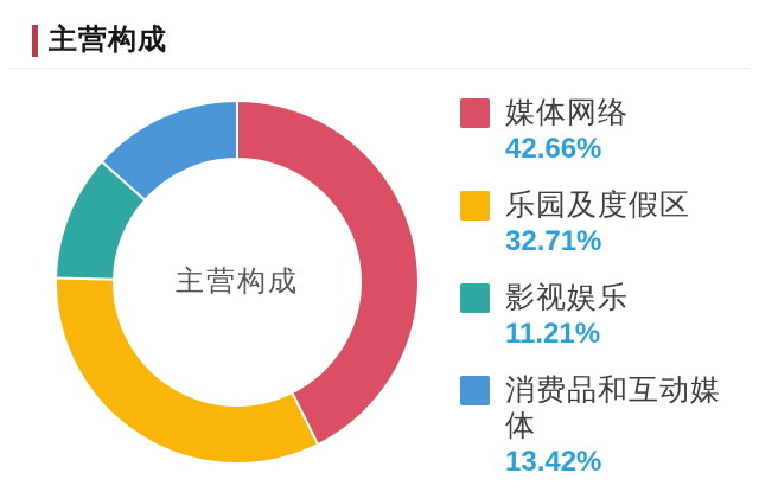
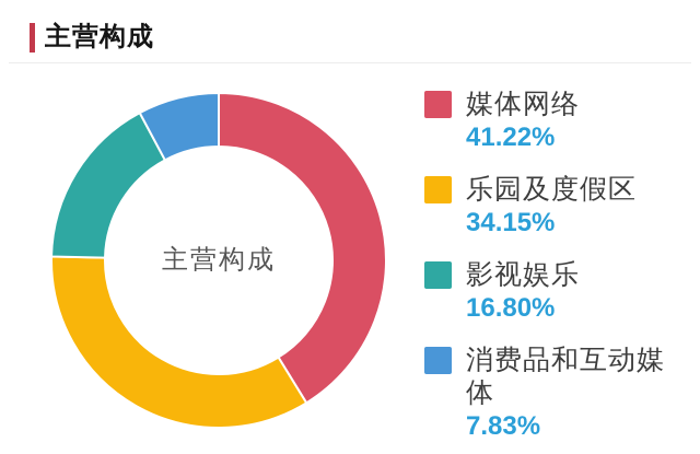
媒体网络: 42.66% -> 41.22%
乐园及度假区: 32.71% -> 34.15%
影视娱乐: 11.21% -> 16.80%
消费品和互动媒体: 13.42% -> 7.83%
